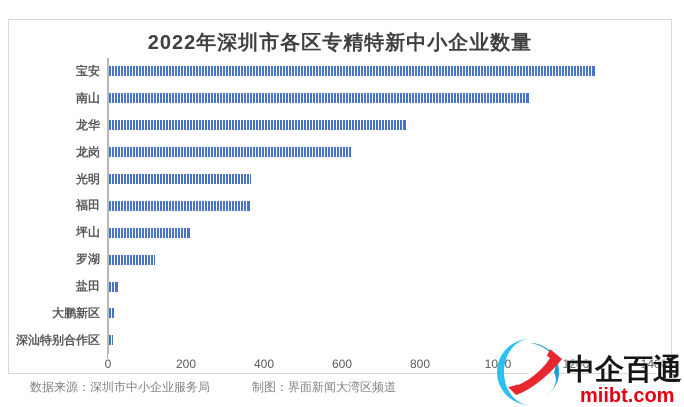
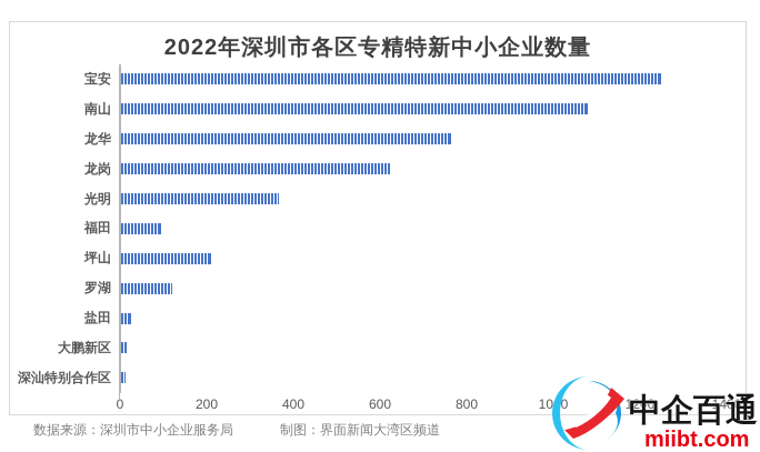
福田: 360 -> 90
